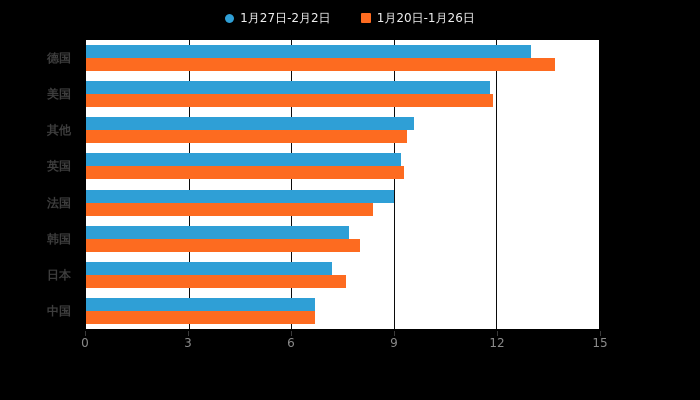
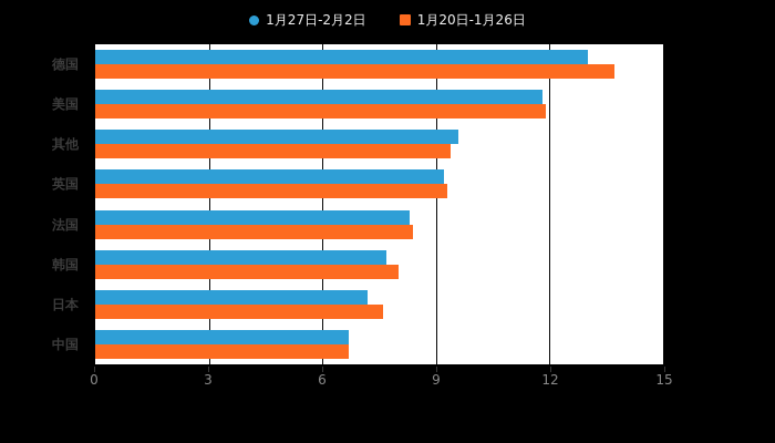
1月27日-2月2日/法国: 9.0 -> 8.3
